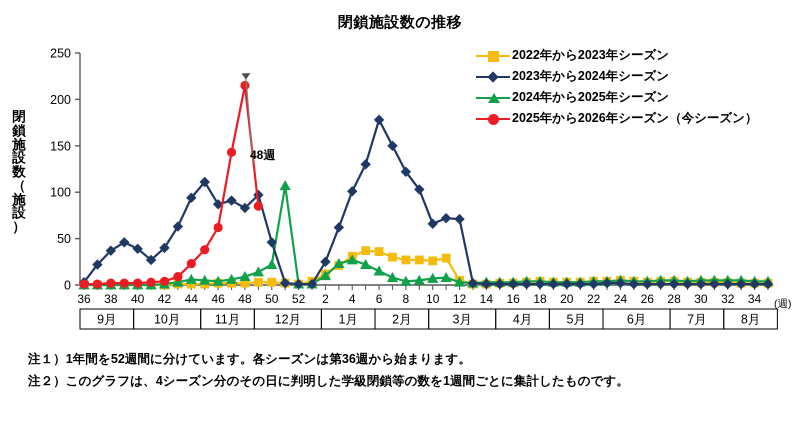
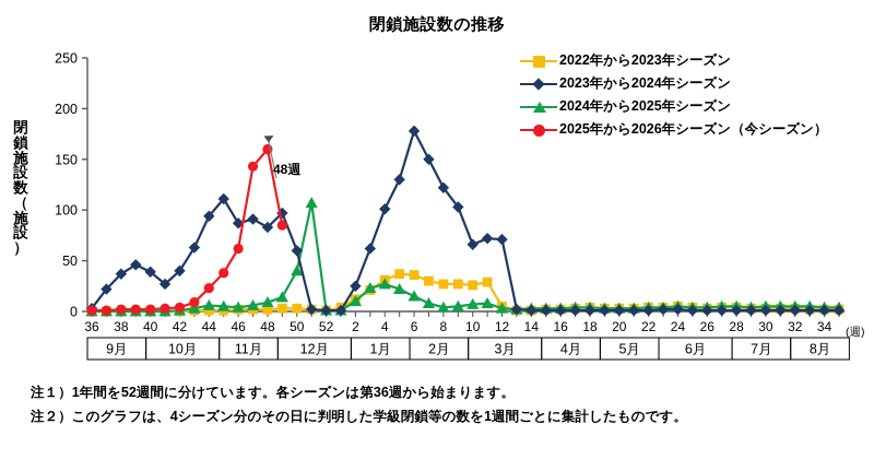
2025年から2026年シーズン（今シーズン）/48: 220 -> 160
2023年から2024年シーズン/50: 50 -> 60
2024年から2025年シーズン/50: 20 -> 40
